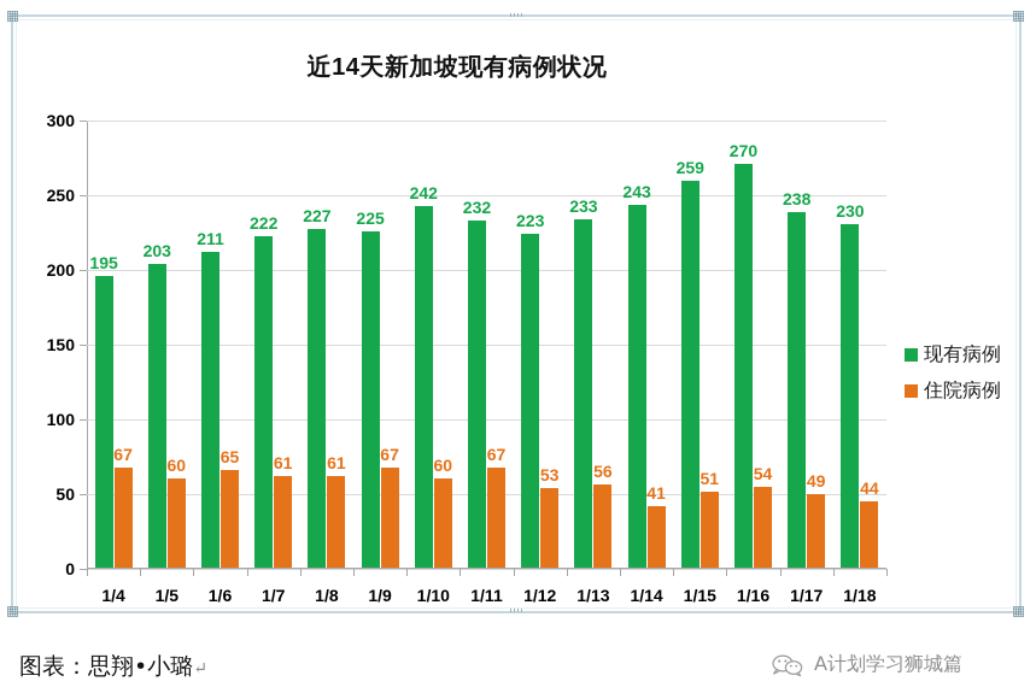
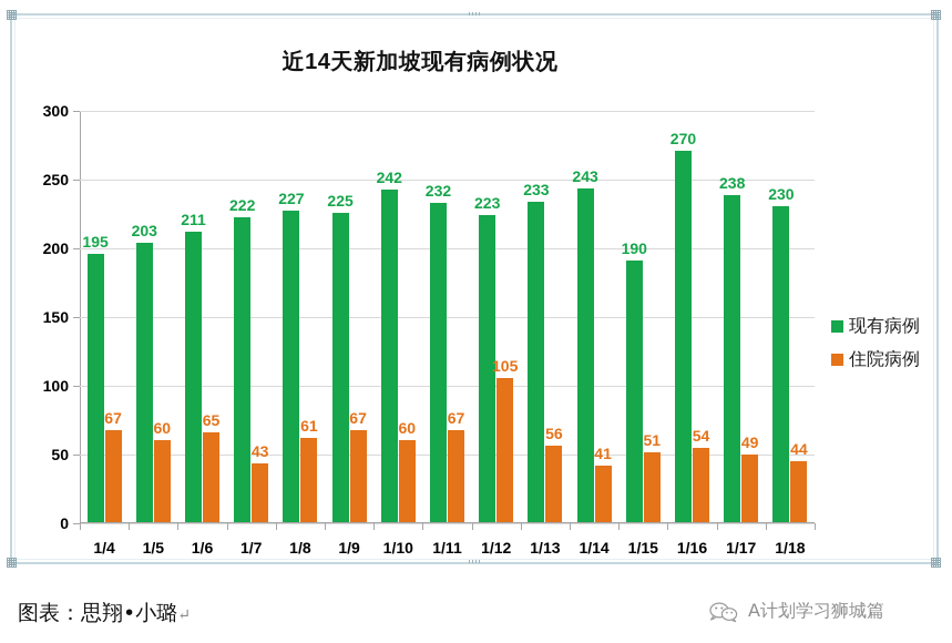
住院病例/1/7: 61 -> 43
住院病例/1/12: 53 -> 105
现有病例/1/15: 259 -> 190
